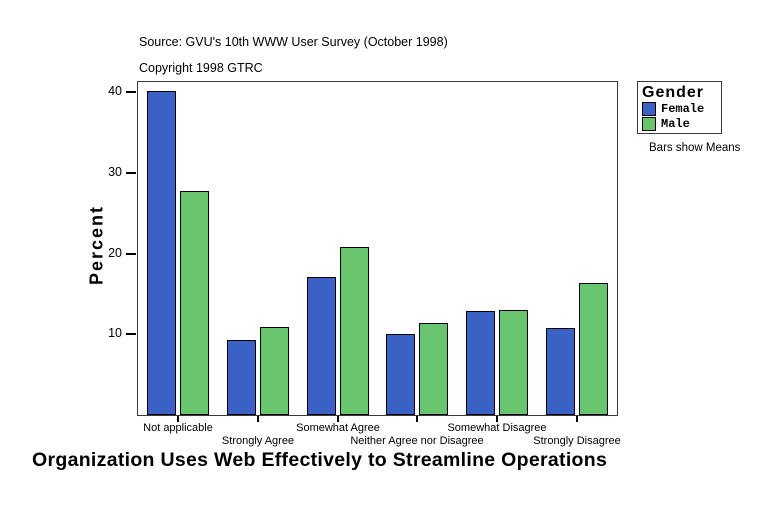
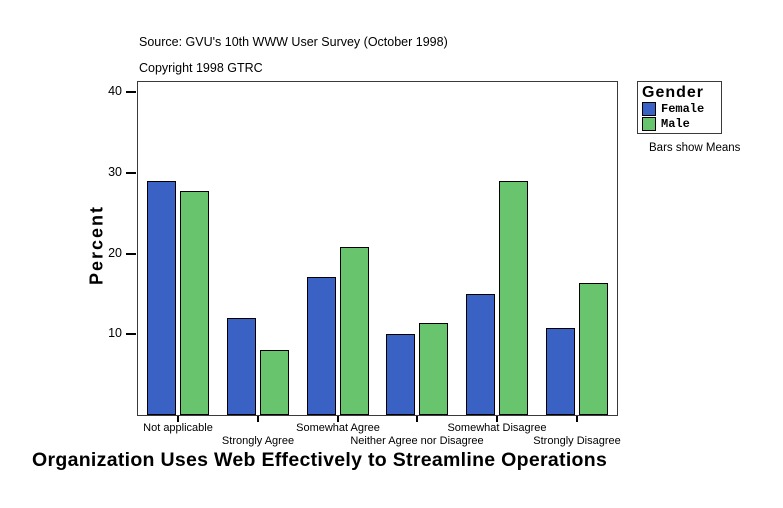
Female/Not applicable: 40 -> 29
Female/Strongly Agree: 9 -> 12
Male/Strongly Agree: 11 -> 8
Female/Somewhat Disagree: 13 -> 15
Male/Somewhat Disagree: 13 -> 29
